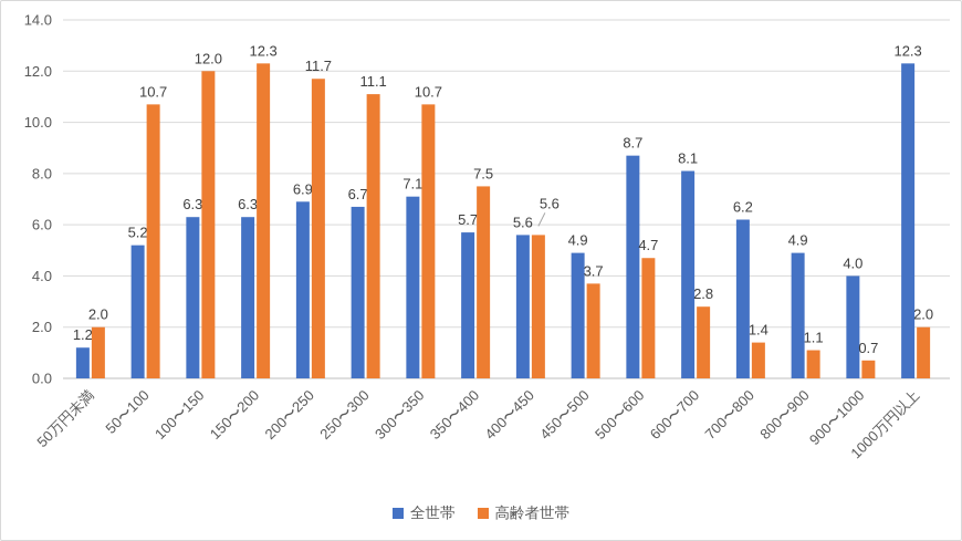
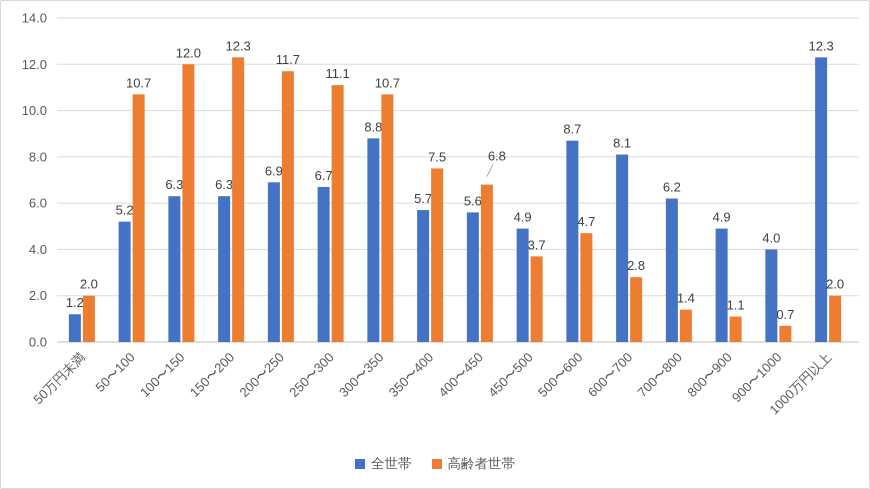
全世帯/300〜350: 7.1 -> 8.8
高齢者世帯/400〜450: 5.6 -> 6.8
